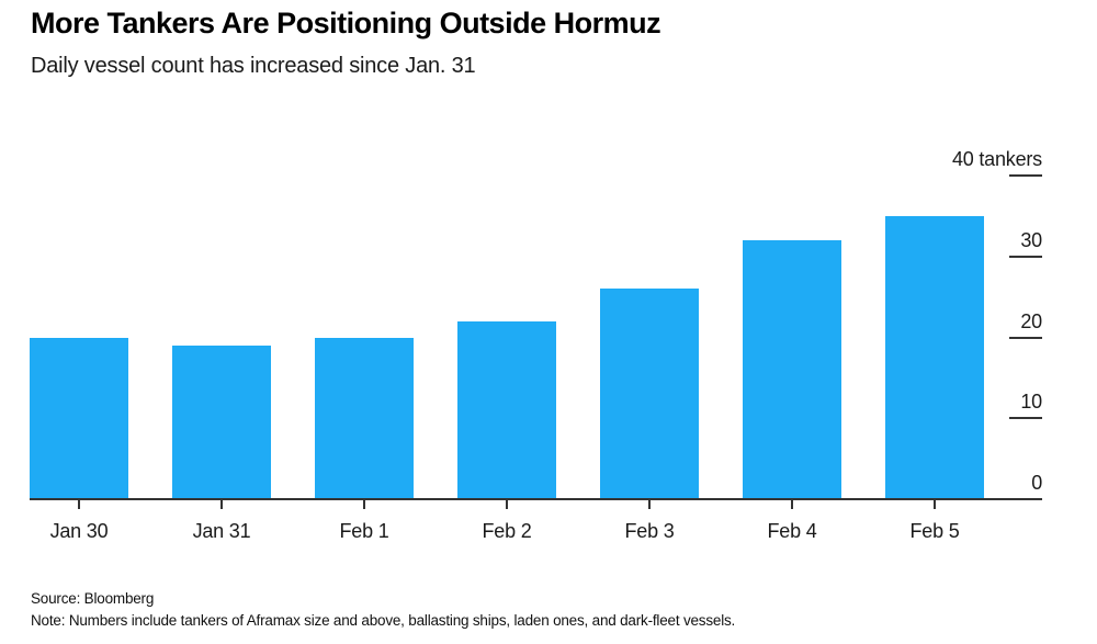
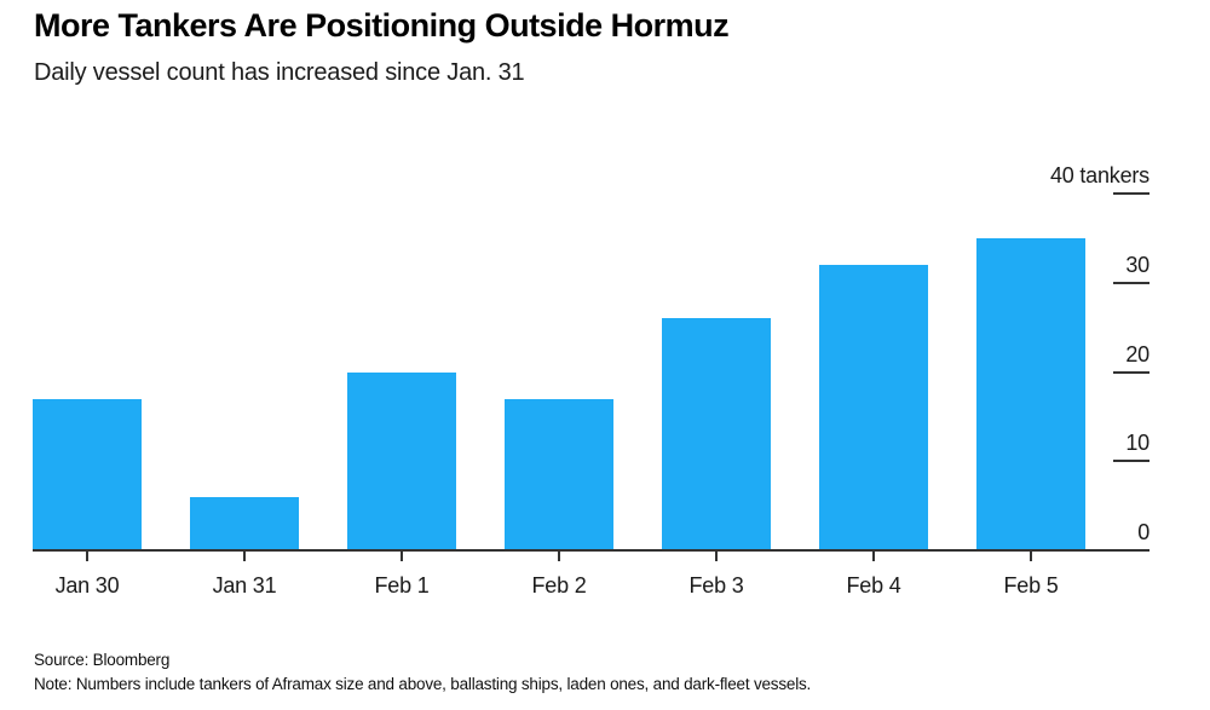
Jan 30: 20 -> 17
Jan 31: 19 -> 6
Feb 2: 22 -> 17
